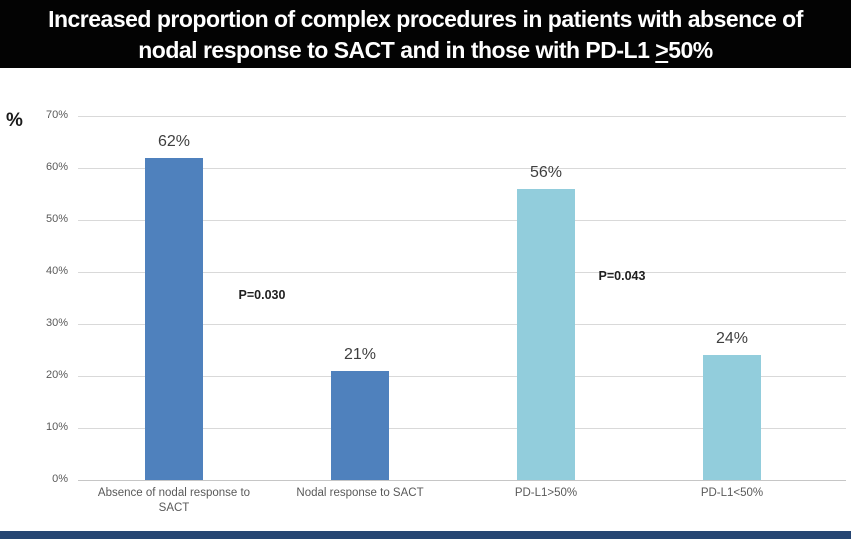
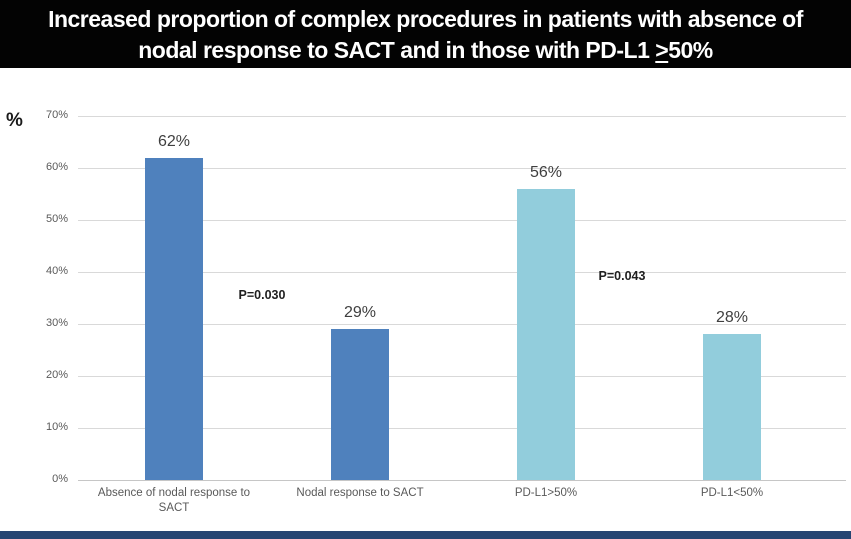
Nodal response to SACT: 21% -> 29%
PD-L1<50%: 24% -> 28%
